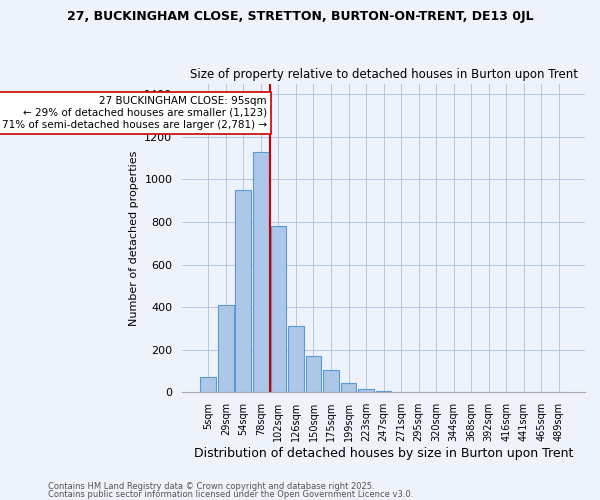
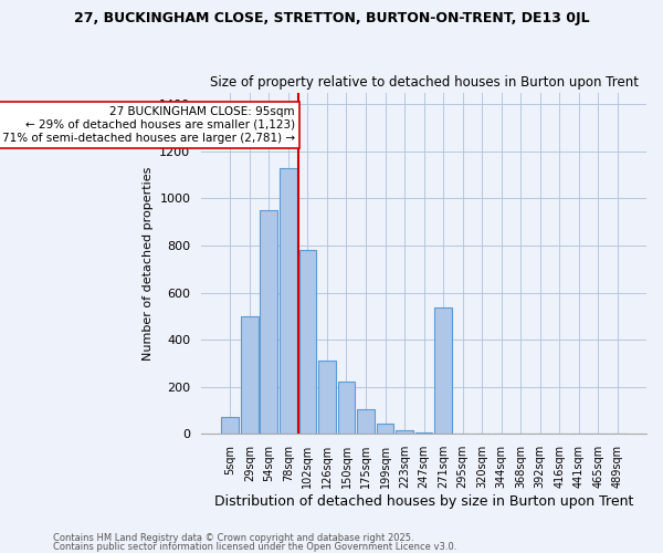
29sqm: 410 -> 500
150sqm: 170 -> 220
271sqm: 3 -> 535
